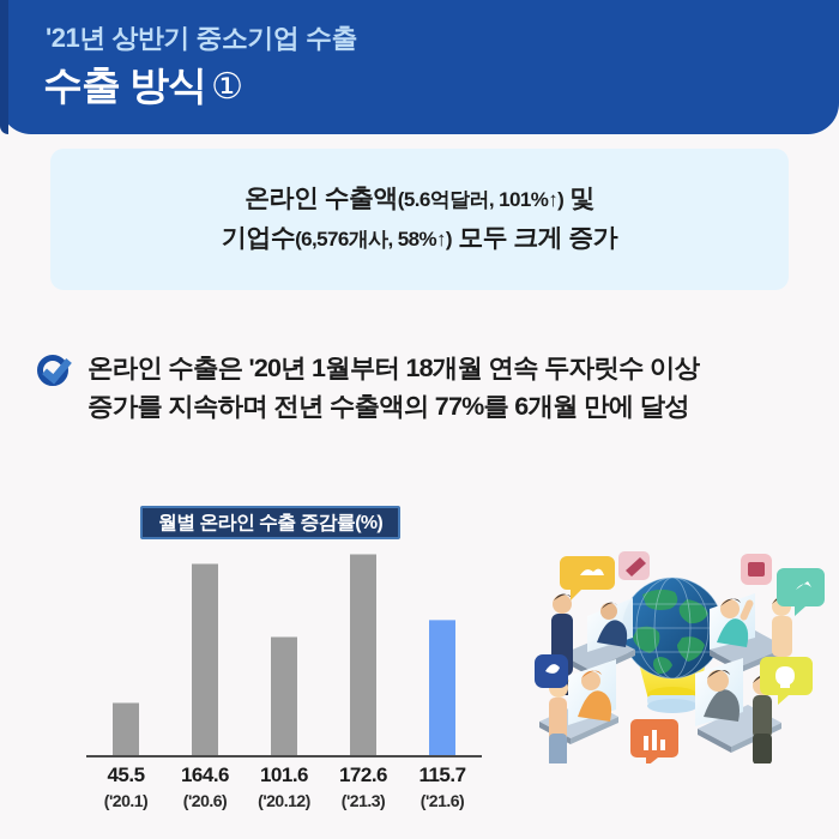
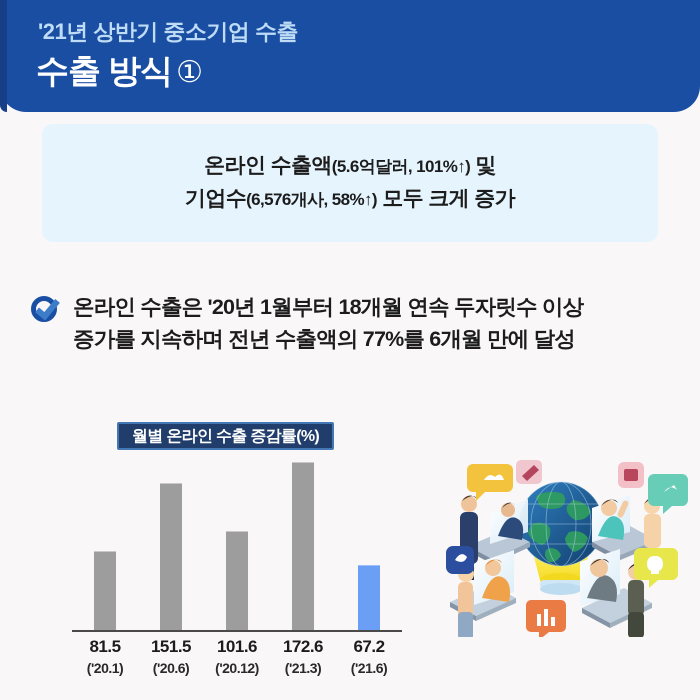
('20.1): 45.5 -> 81.5
('20.6): 164.6 -> 151.5
('21.6): 115.7 -> 67.2
